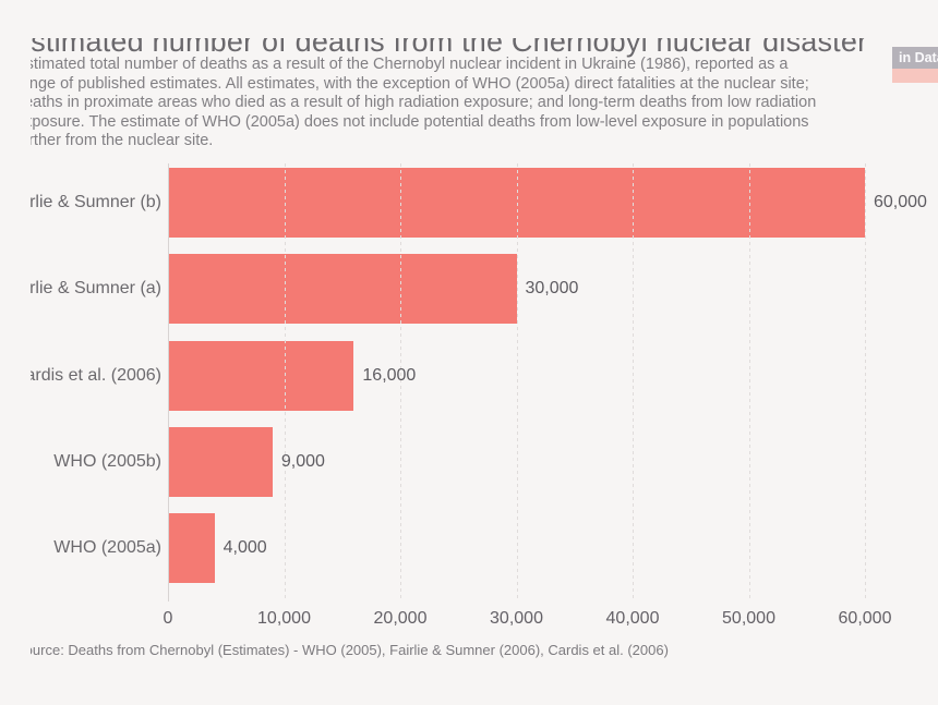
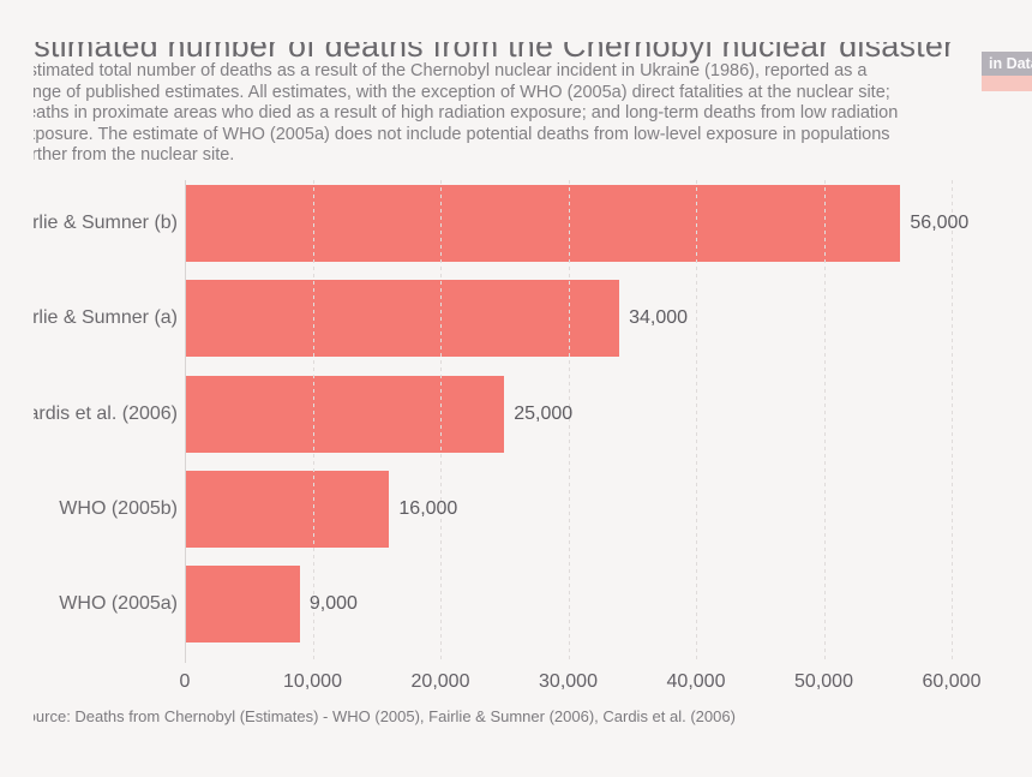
Fairlie & Sumner (b): 60,000 -> 56,000
Fairlie & Sumner (a): 30,000 -> 34,000
Cardis et al. (2006): 16,000 -> 25,000
WHO (2005b): 9,000 -> 16,000
WHO (2005a): 4,000 -> 9,000
